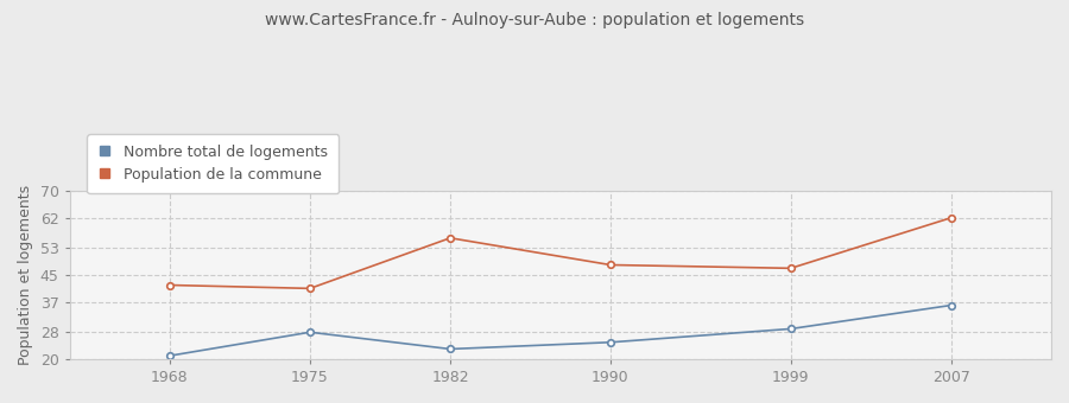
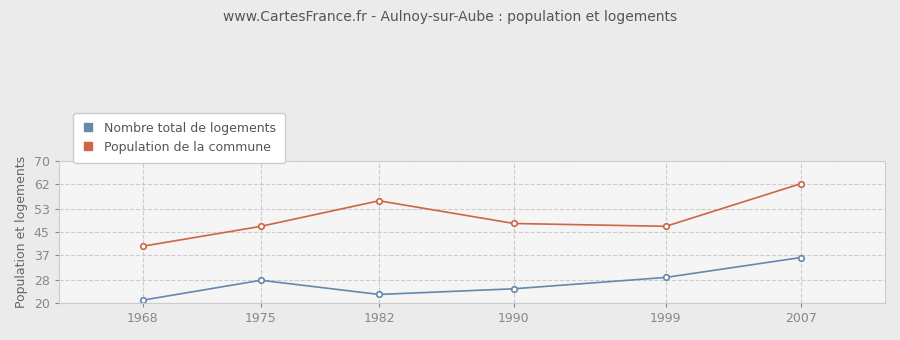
Population de la commune/1968: 42 -> 40
Population de la commune/1975: 41 -> 47
